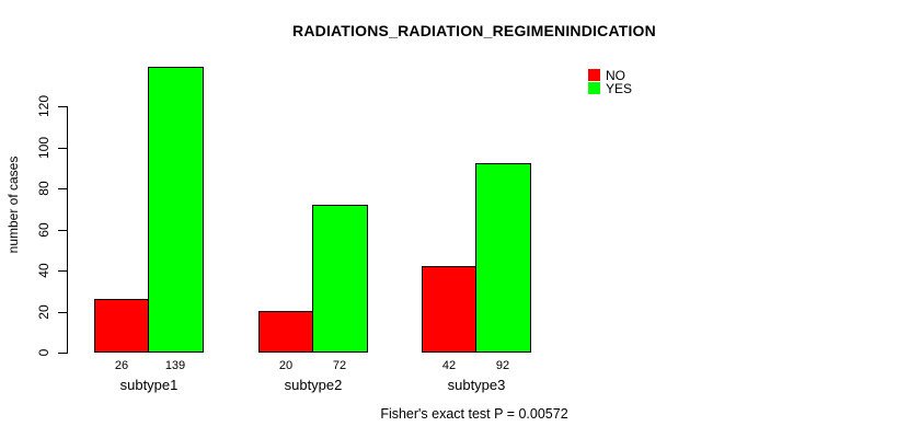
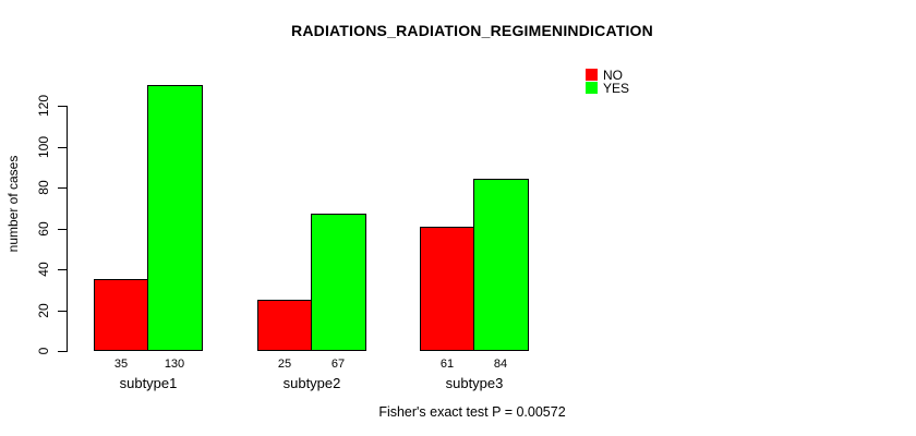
NO/subtype1: 26 -> 35
YES/subtype1: 139 -> 130
NO/subtype2: 20 -> 25
YES/subtype2: 72 -> 67
NO/subtype3: 42 -> 61
YES/subtype3: 92 -> 84
